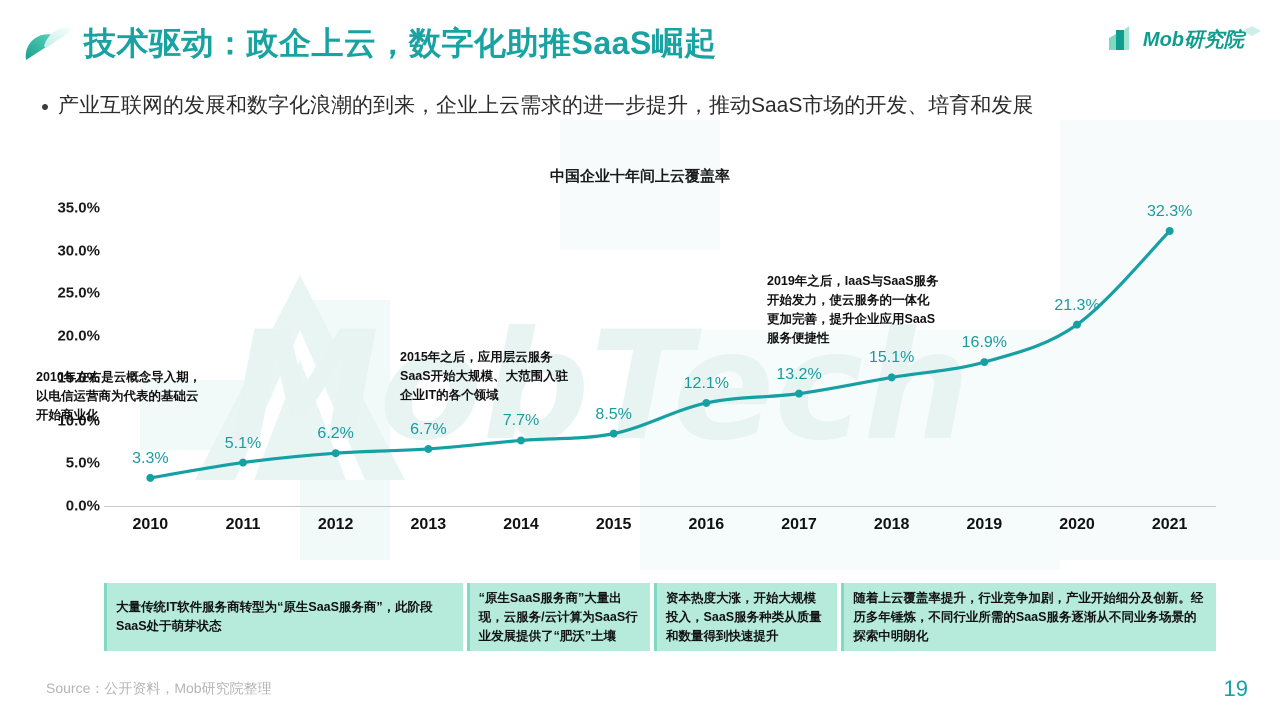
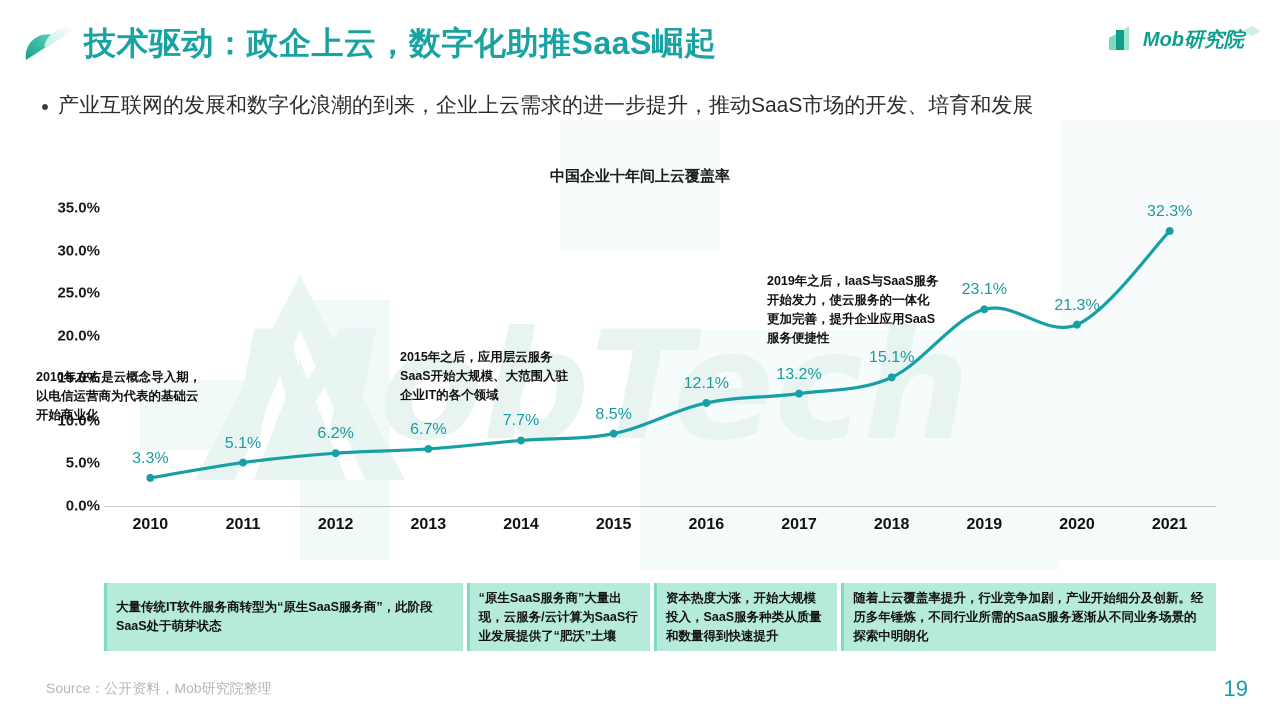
2019: 16.9% -> 23.1%
